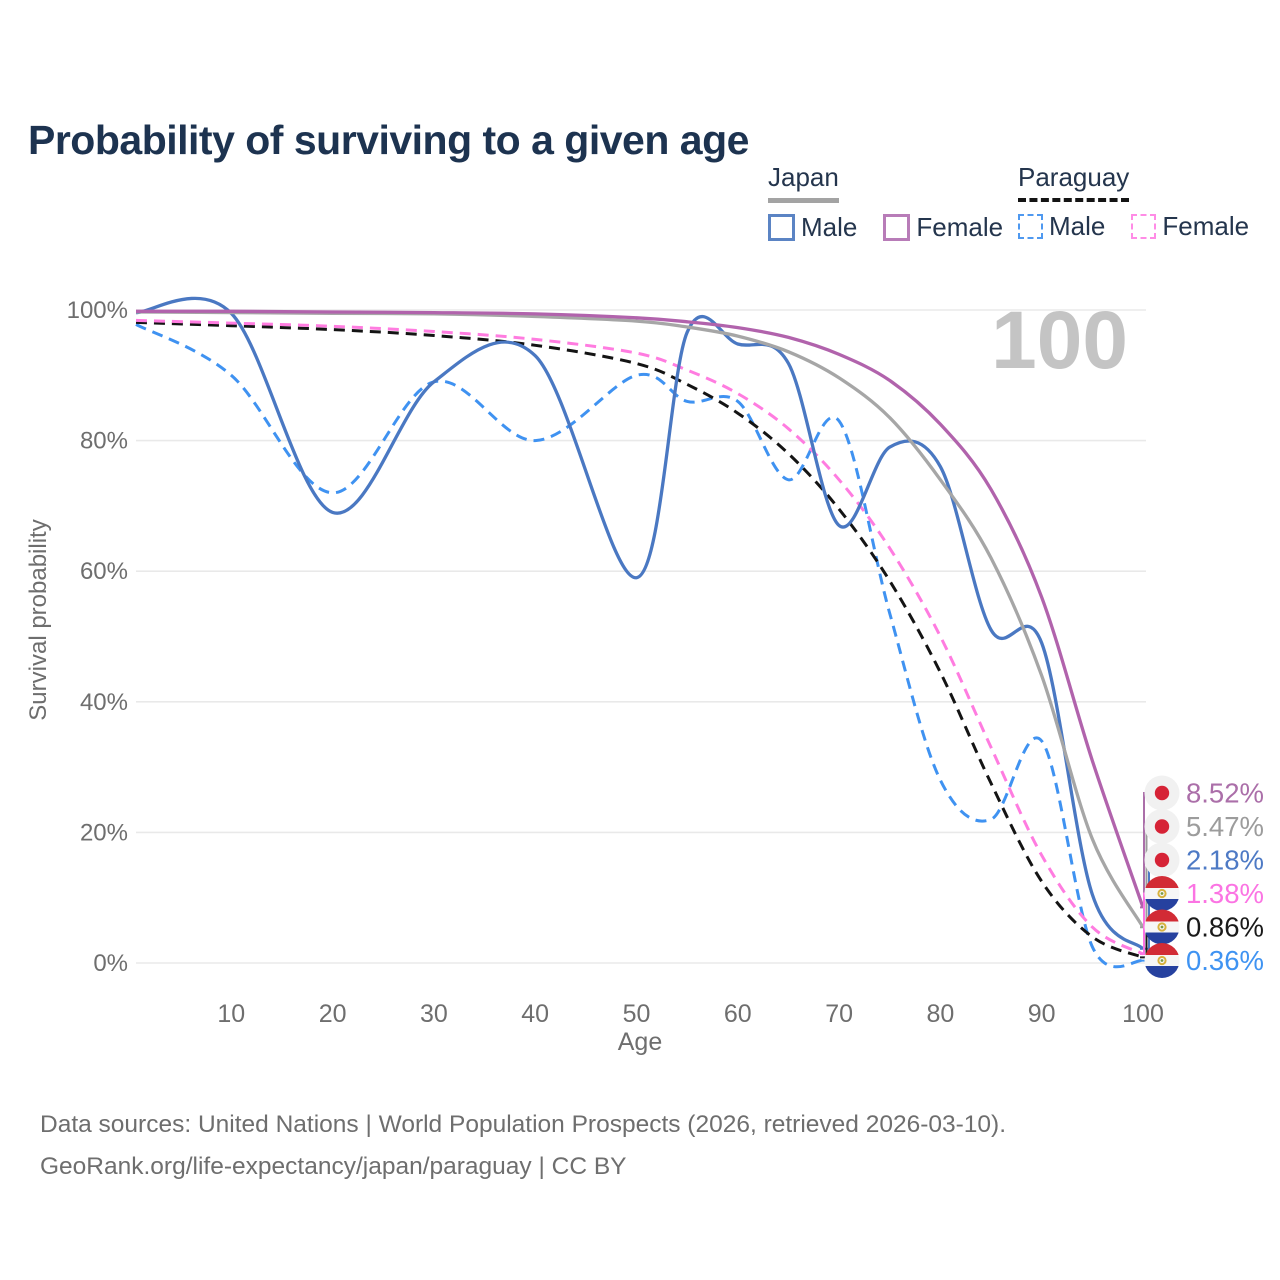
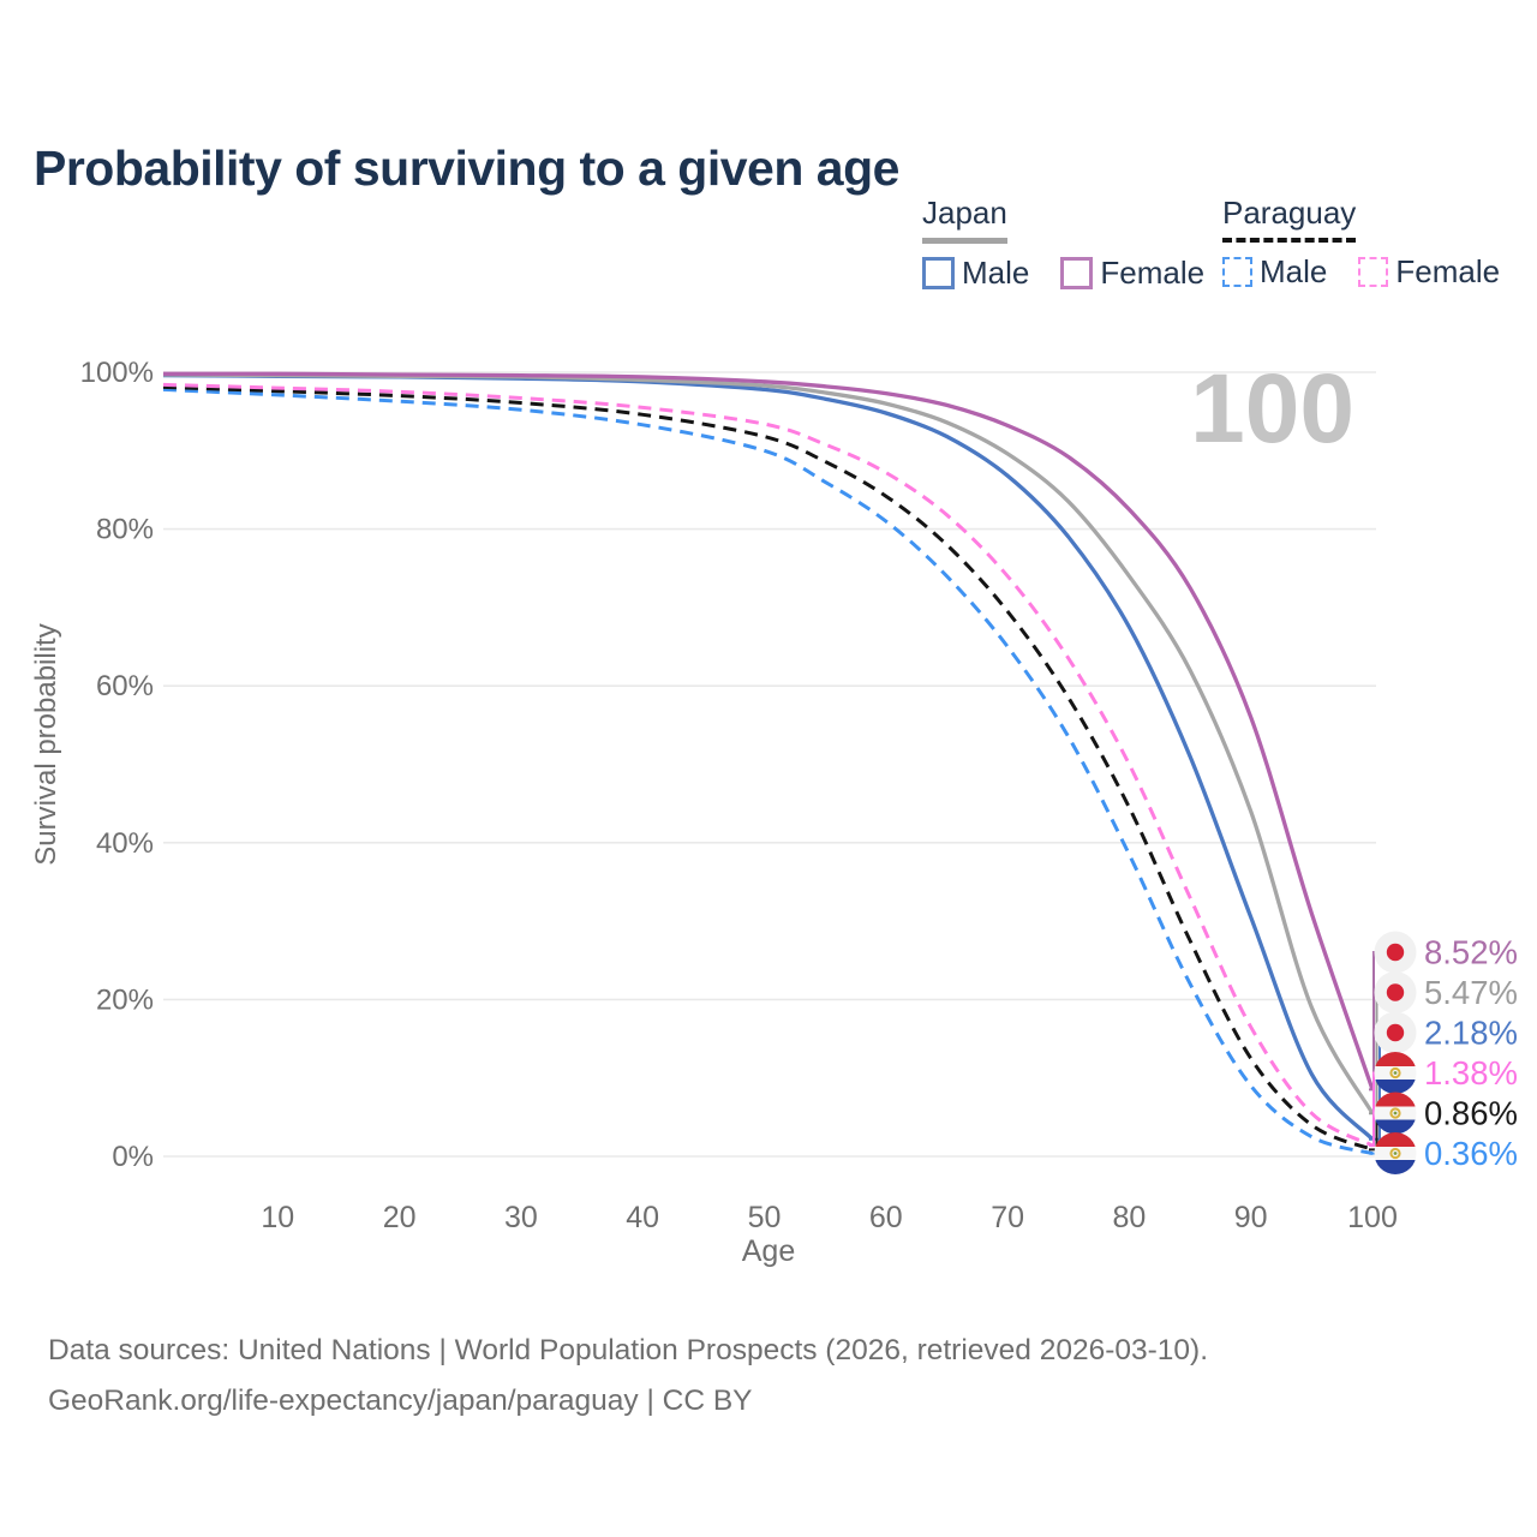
Paraguay Male/10: 90% -> 97%
Paraguay Male/20: 72% -> 96%
Japan Male/20: 69% -> 99%
Paraguay Male/30: 89% -> 95%
Japan Male/30: 89% -> 99%
Paraguay Male/40: 80% -> 93%
Japan Male/40: 93% -> 99%
Japan Male/50: 59% -> 98%
Paraguay Male/60: 86% -> 81%
Paraguay Male/70: 83% -> 65%
Japan Male/70: 67% -> 87%
Paraguay Male/80: 28% -> 38%
Japan Male/80: 76% -> 68%
Paraguay Male/90: 34% -> 9%
Japan Male/90: 49% -> 30%
